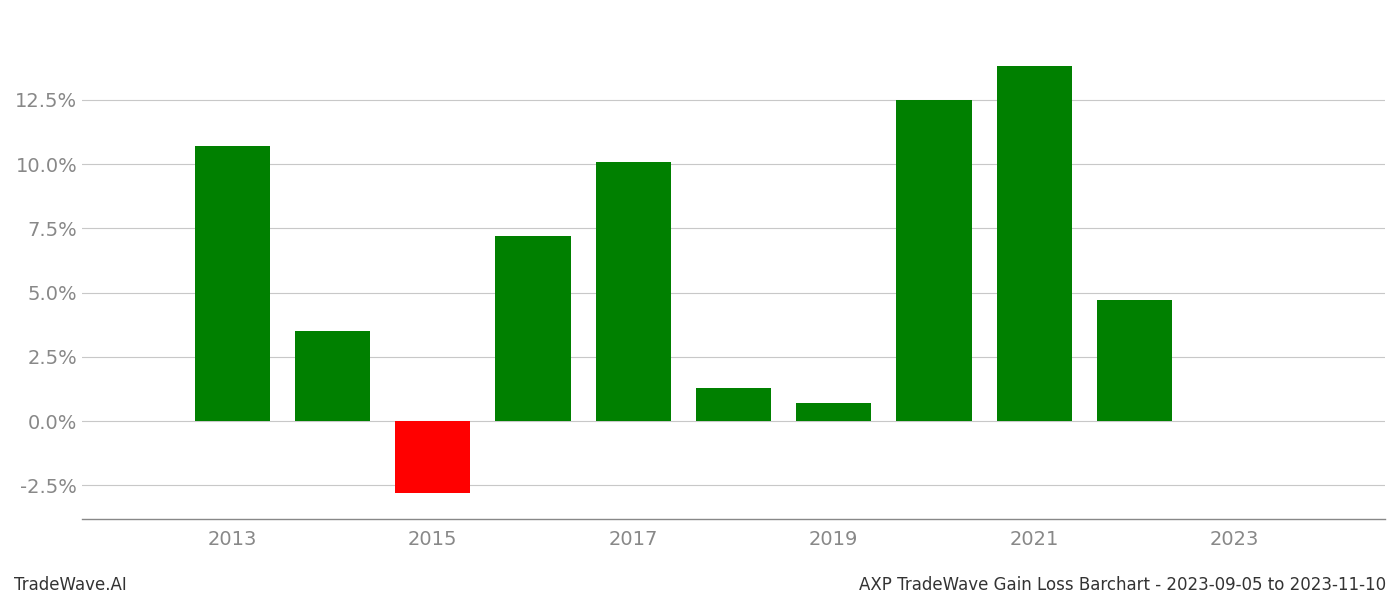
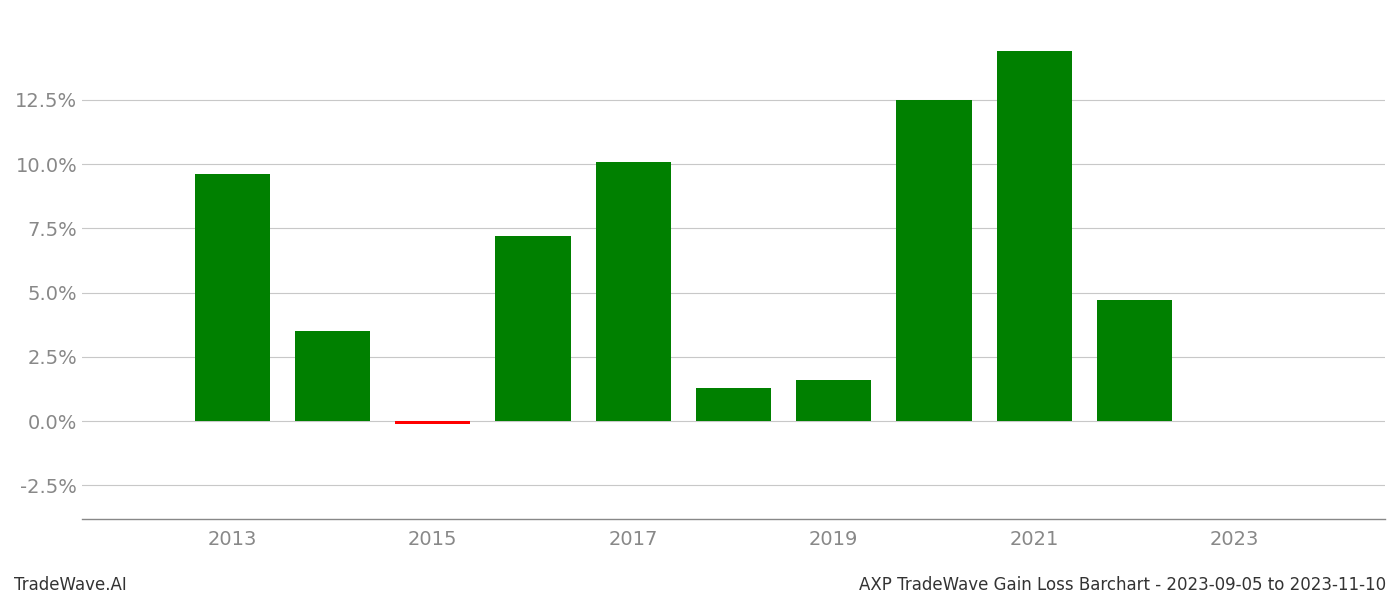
2013: 10.7% -> 9.6%
2015: -2.8% -> -0.1%
2019: 0.7% -> 1.6%
2021: 13.8% -> 14.4%
